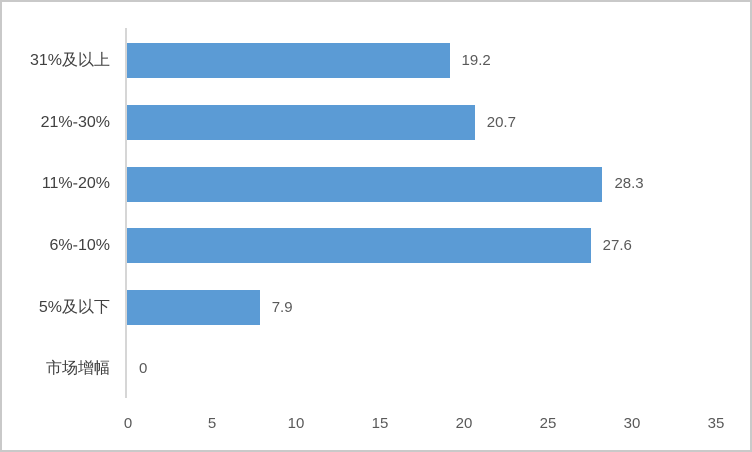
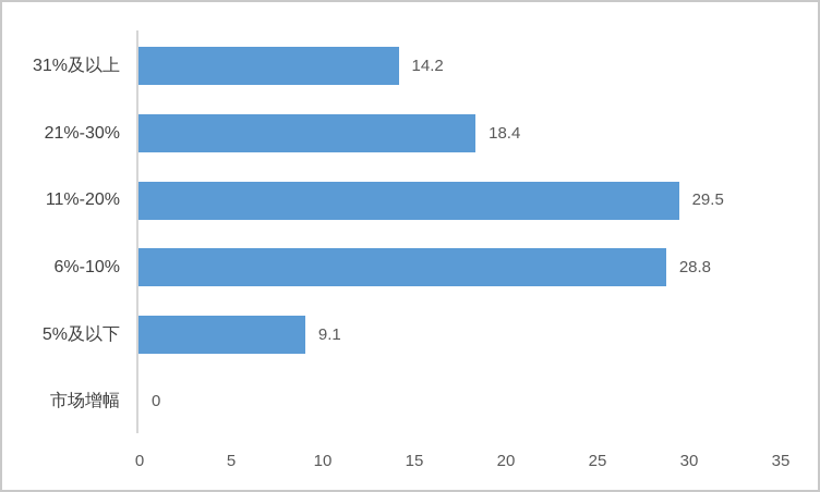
31%及以上: 19.2 -> 14.2
21%-30%: 20.7 -> 18.4
11%-20%: 28.3 -> 29.5
6%-10%: 27.6 -> 28.8
5%及以下: 7.9 -> 9.1
